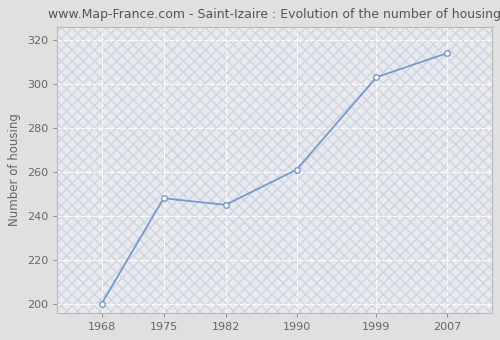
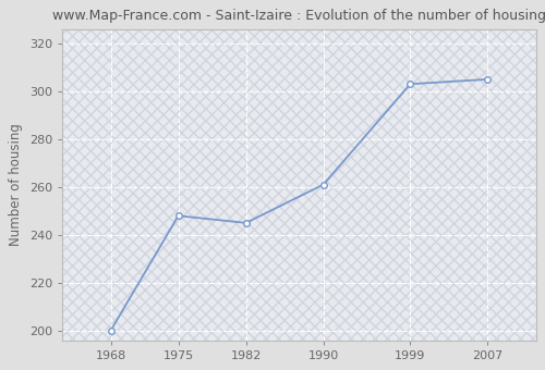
2007: 314 -> 305
